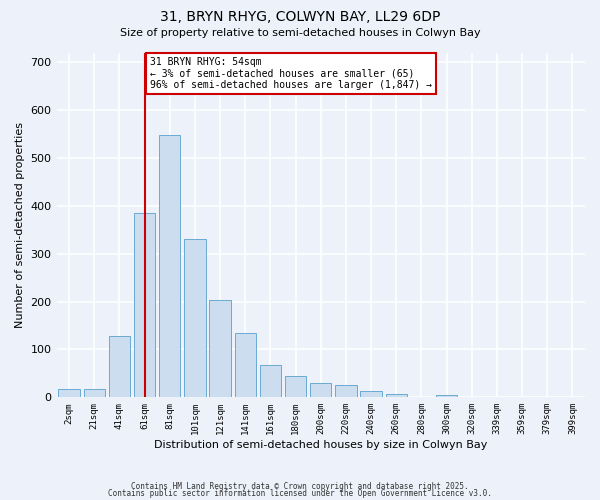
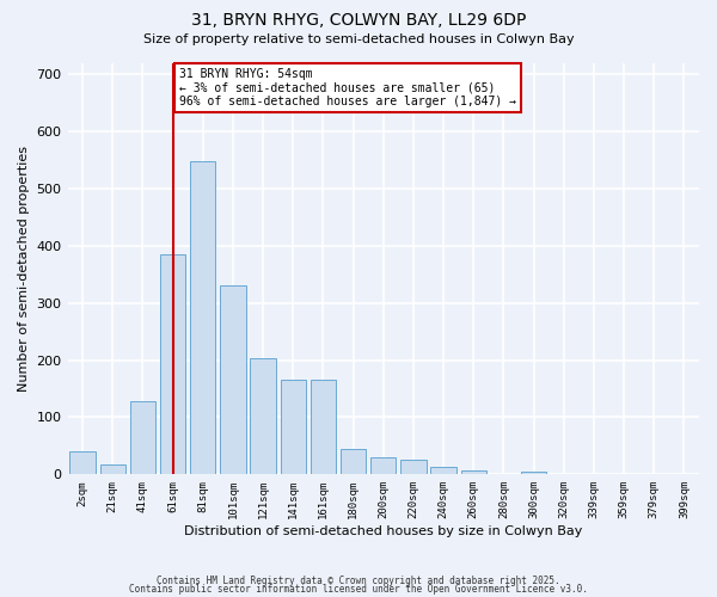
2sqm: 18 -> 40
141sqm: 135 -> 165
161sqm: 68 -> 165
